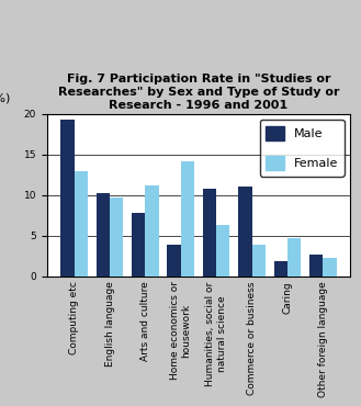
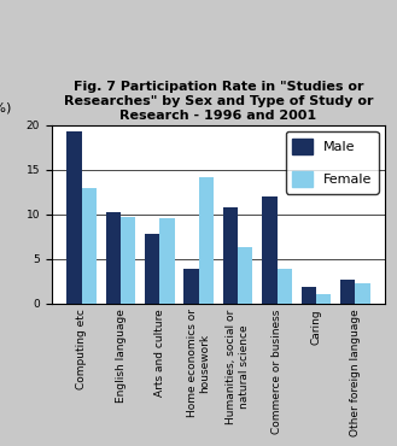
Female/Arts and culture: 11.2 -> 9.6
Male/Commerce or business: 11.0 -> 12.0
Female/Caring: 4.7 -> 1.0
